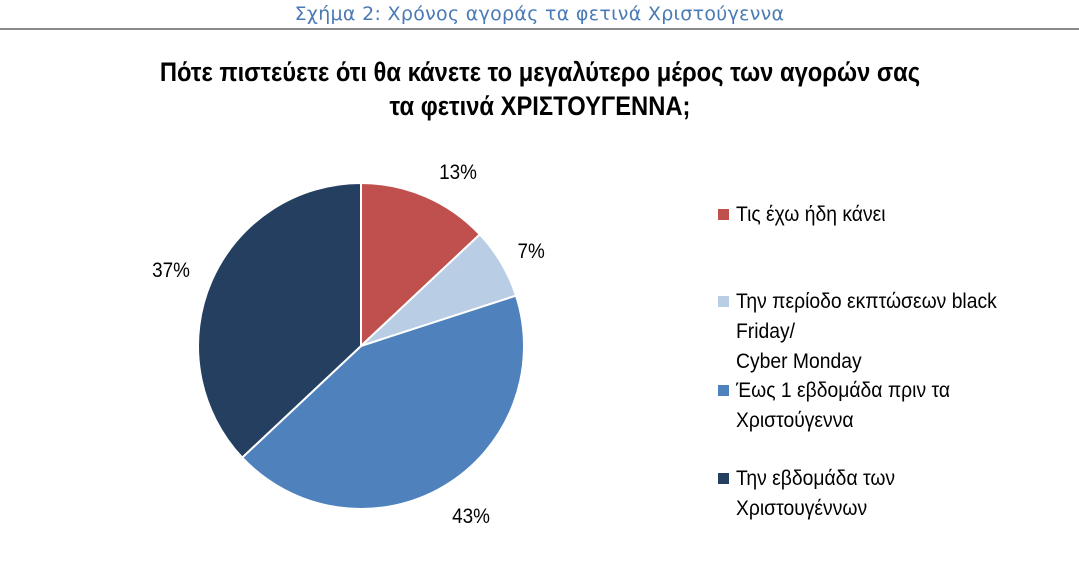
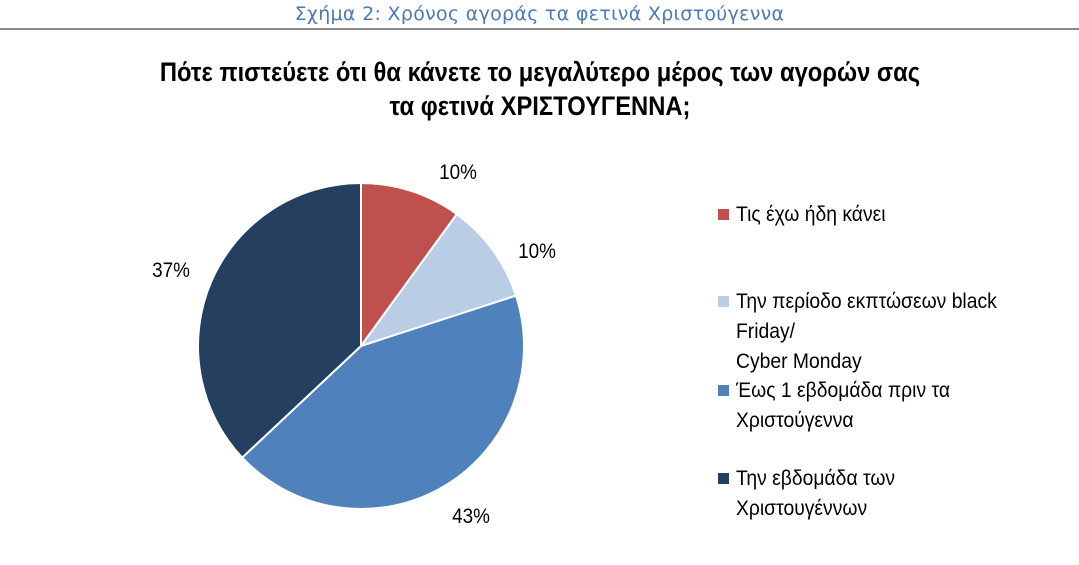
Τις έχω ήδη κάνει: 13% -> 10%
Την περίοδο εκπτώσεων black Friday/ Cyber Monday: 7% -> 10%
